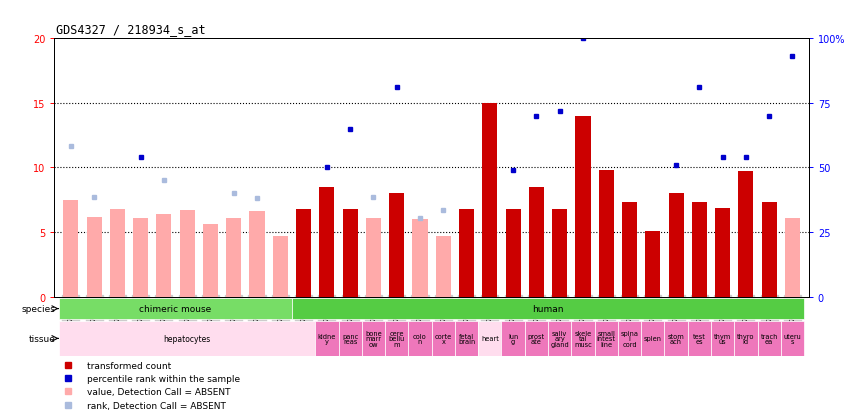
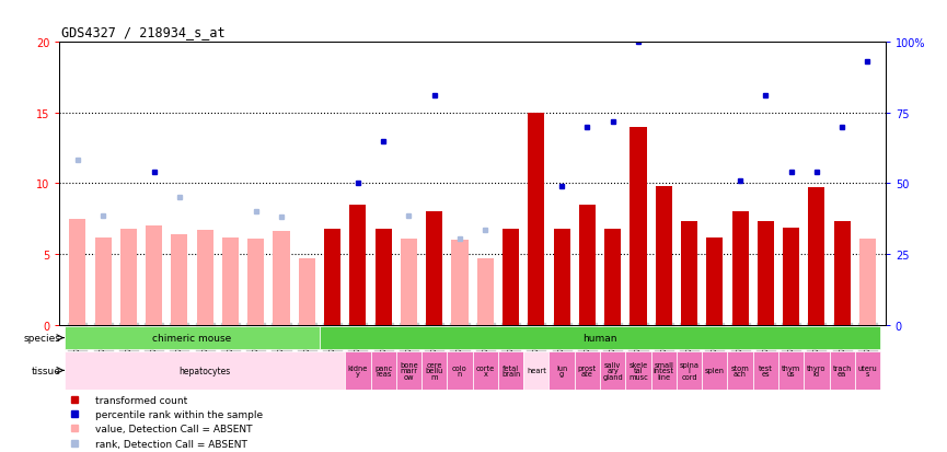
GSM837743: 6.1 -> 7.0
GSM837746: 5.6 -> 6.2
GSM837765: 5.1 -> 6.2
